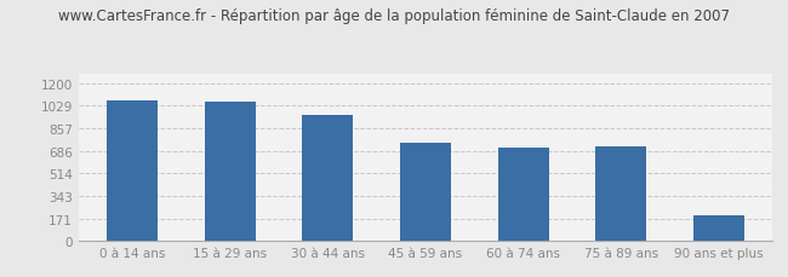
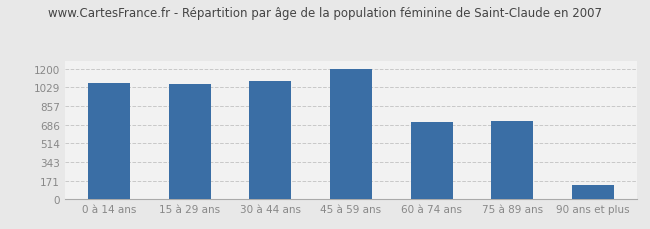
30 à 44 ans: 960 -> 1080
45 à 59 ans: 750 -> 1200
90 ans et plus: 190 -> 130
